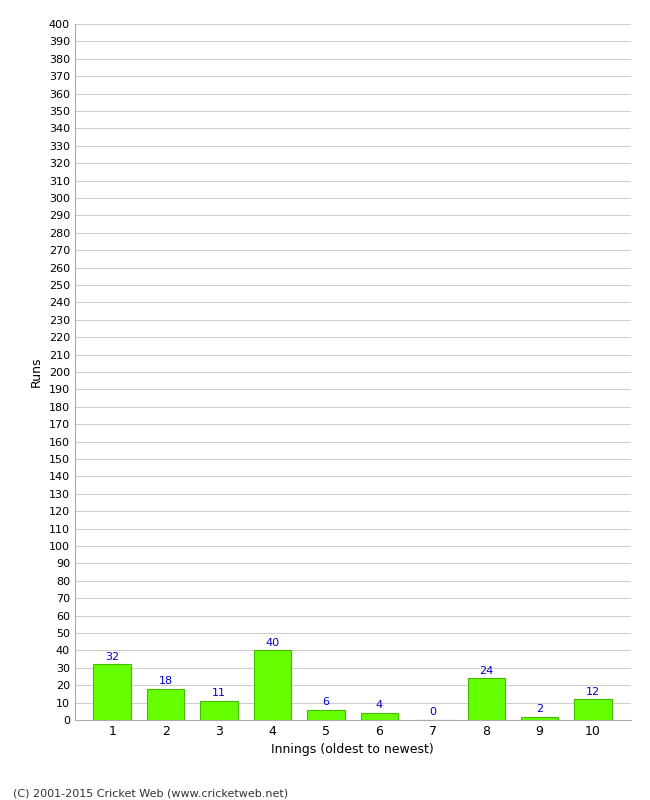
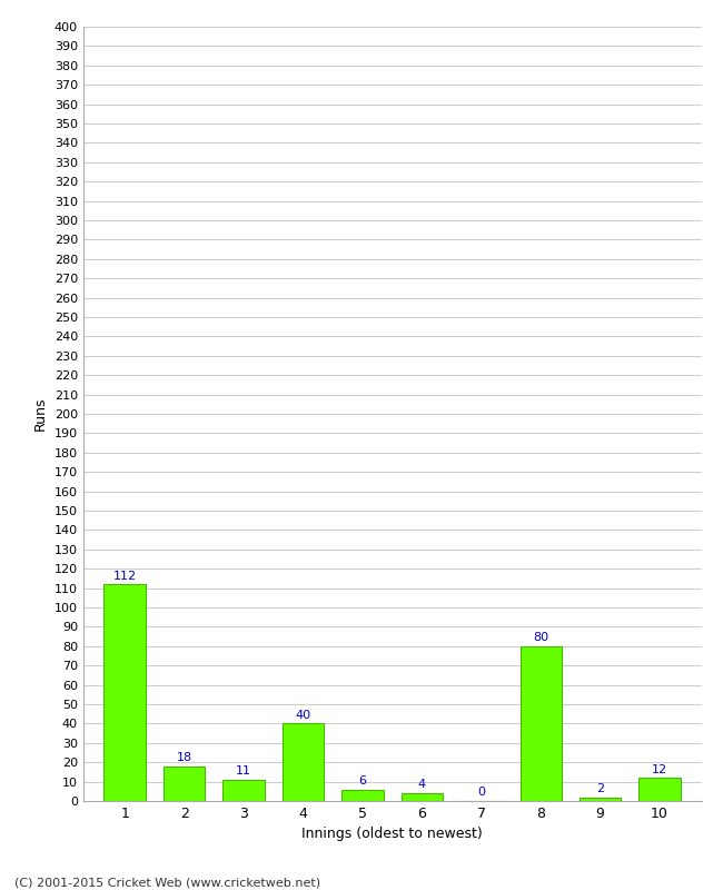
1: 32 -> 112
8: 24 -> 80
